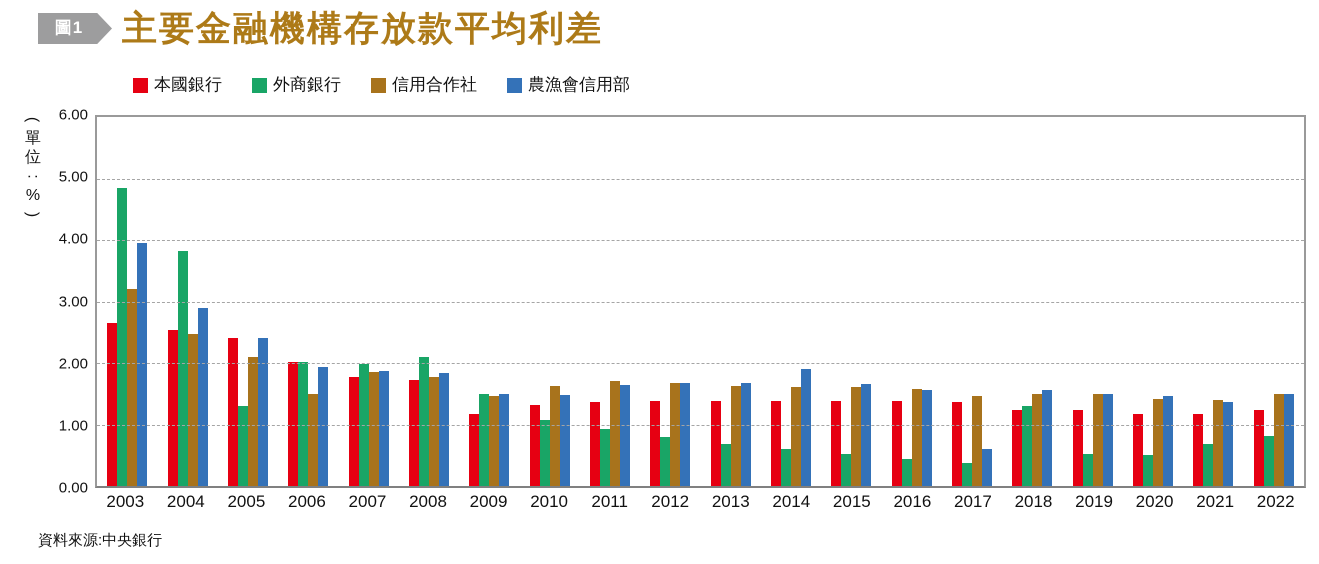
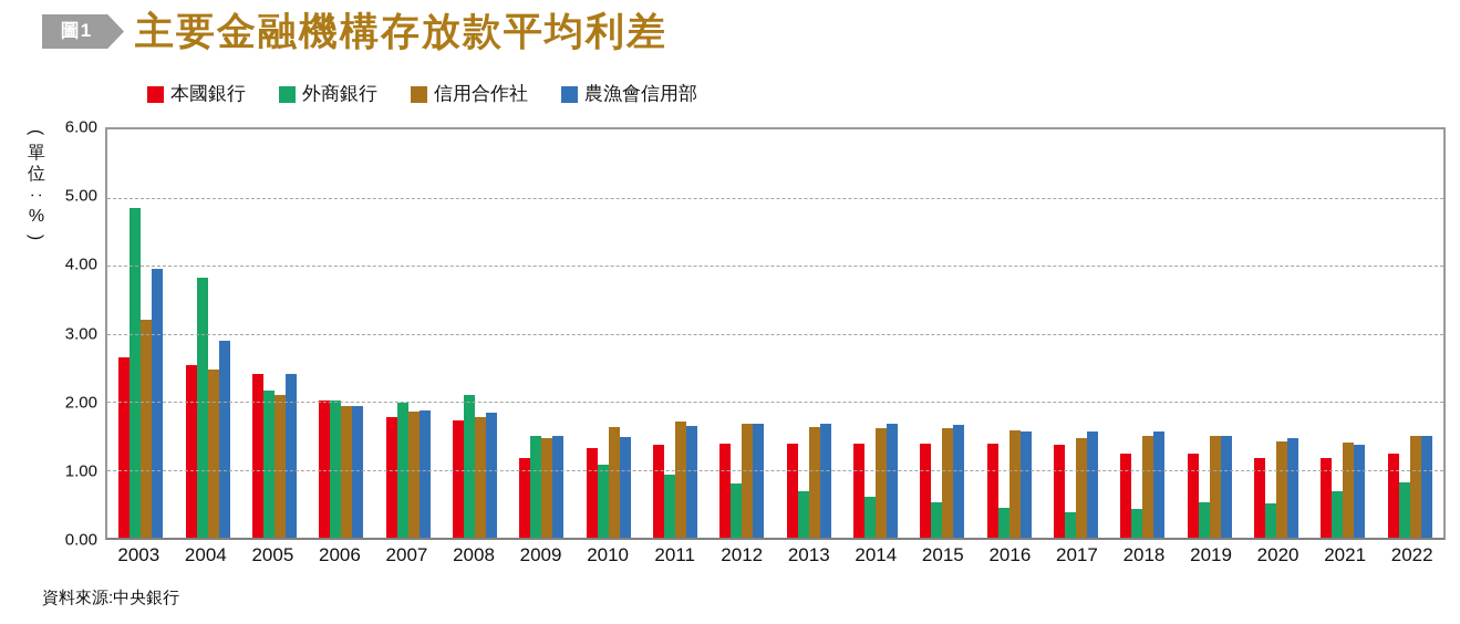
外商銀行/2005: 1.3 -> 2.2
信用合作社/2006: 1.5 -> 1.9
農漁會信用部/2014: 1.9 -> 1.7
農漁會信用部/2017: 0.6 -> 1.6
外商銀行/2018: 1.3 -> 0.4
